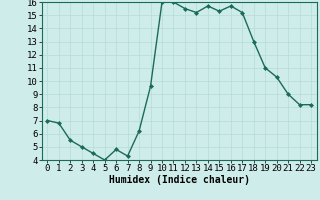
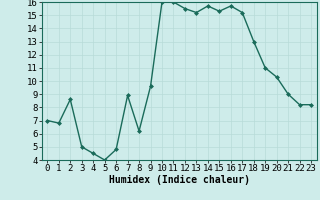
2: 5.5 -> 8.6
7: 4.3 -> 8.9
